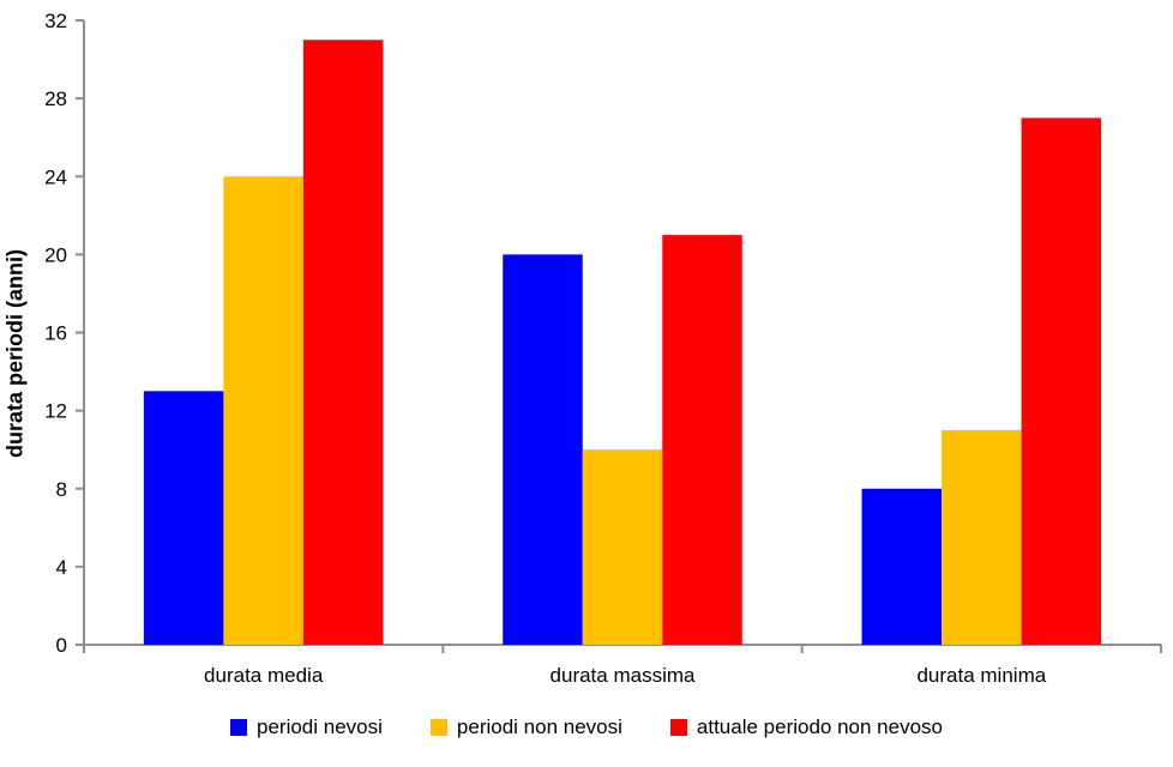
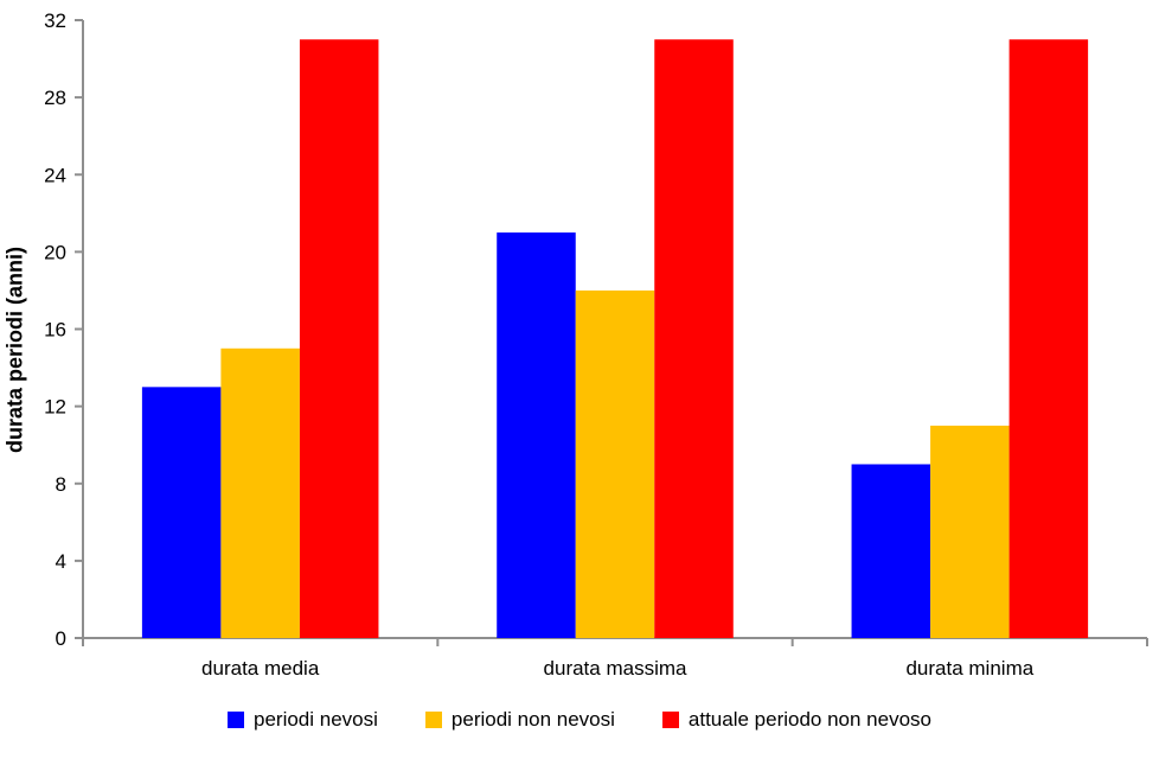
periodi non nevosi/durata media: 24 -> 15
periodi nevosi/durata massima: 20 -> 21
periodi non nevosi/durata massima: 10 -> 18
attuale periodo non nevoso/durata massima: 21 -> 31
periodi nevosi/durata minima: 8 -> 9
attuale periodo non nevoso/durata minima: 27 -> 31
